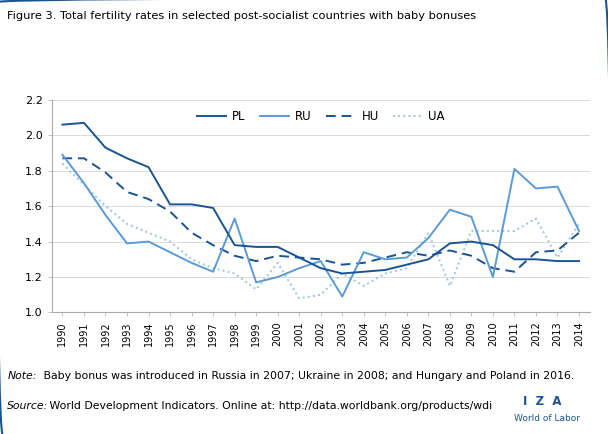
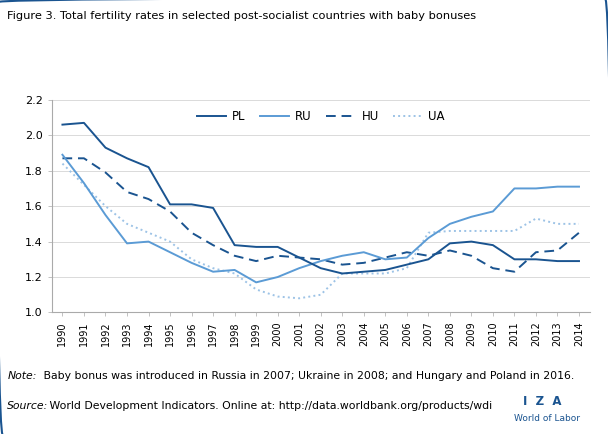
RU/1998: 1.53 -> 1.24
UA/2000: 1.28 -> 1.09
RU/2003: 1.09 -> 1.32
UA/2004: 1.15 -> 1.22
RU/2008: 1.58 -> 1.50
UA/2008: 1.15 -> 1.46
RU/2010: 1.20 -> 1.57
RU/2011: 1.81 -> 1.70
UA/2013: 1.31 -> 1.50
RU/2014: 1.46 -> 1.71
